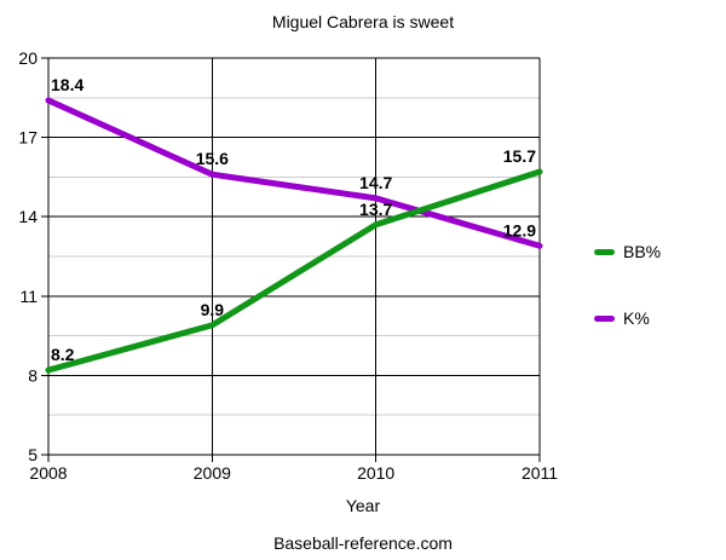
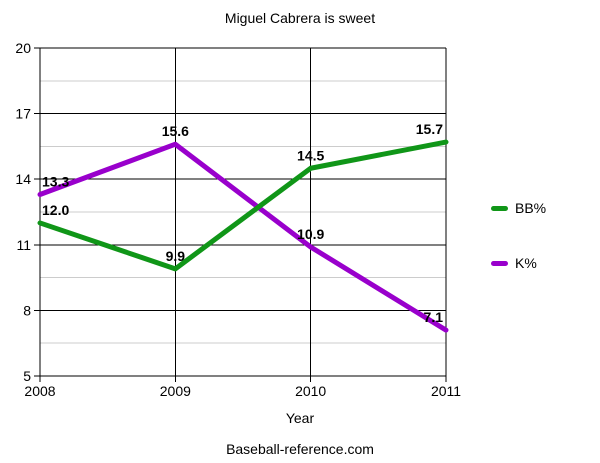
BB%/2008: 8.2 -> 12.0
K%/2008: 18.4 -> 13.3
BB%/2010: 13.7 -> 14.5
K%/2010: 14.7 -> 10.9
K%/2011: 12.9 -> 7.1
